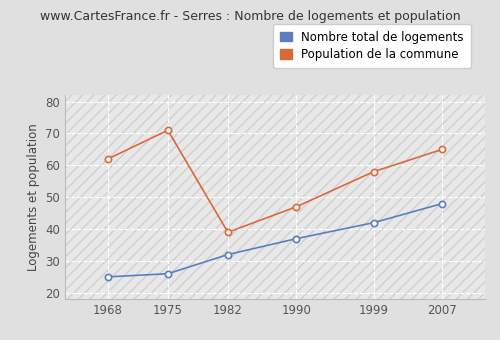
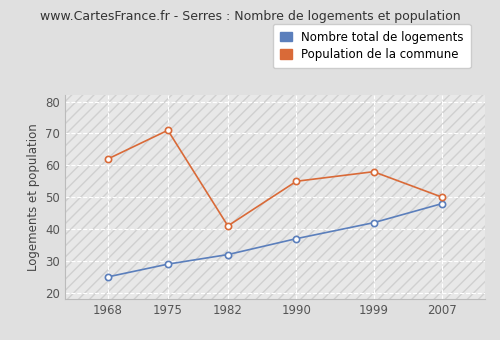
Nombre total de logements/1975: 26 -> 29
Population de la commune/1982: 39 -> 41
Population de la commune/1990: 47 -> 55
Population de la commune/2007: 65 -> 50
